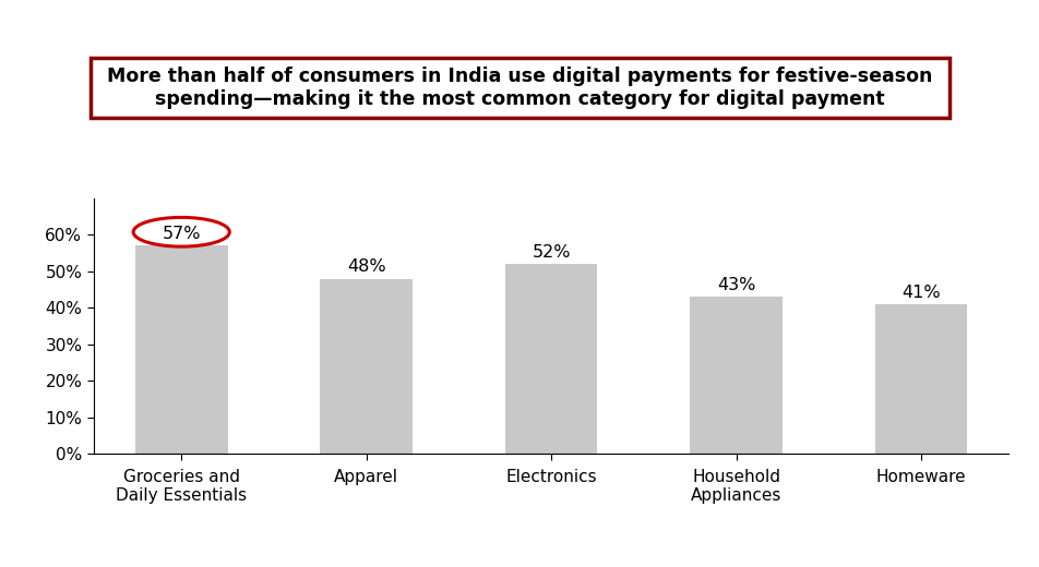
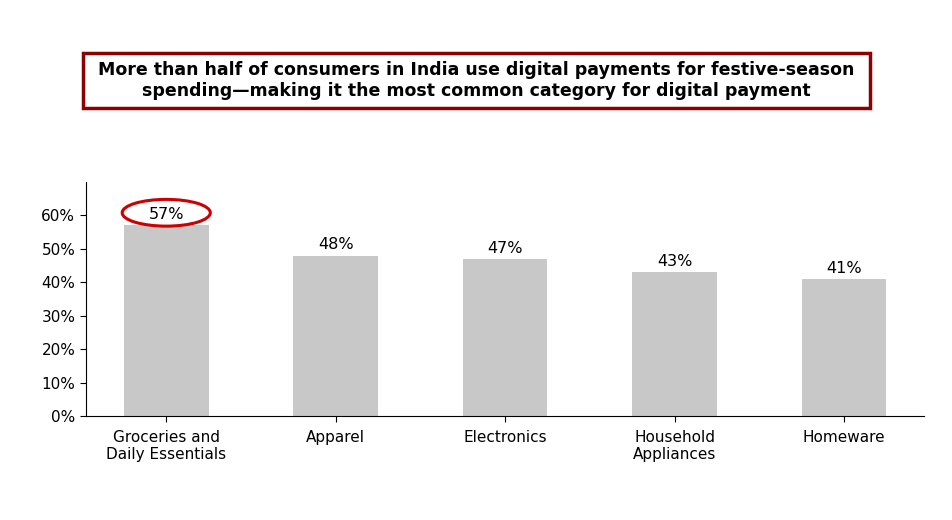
Electronics: 52% -> 47%
